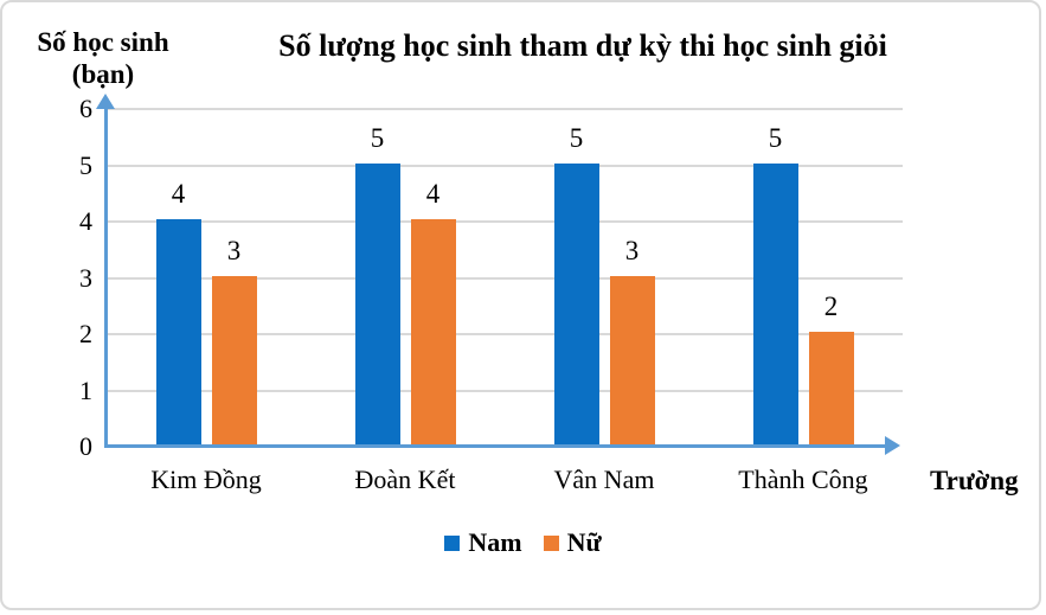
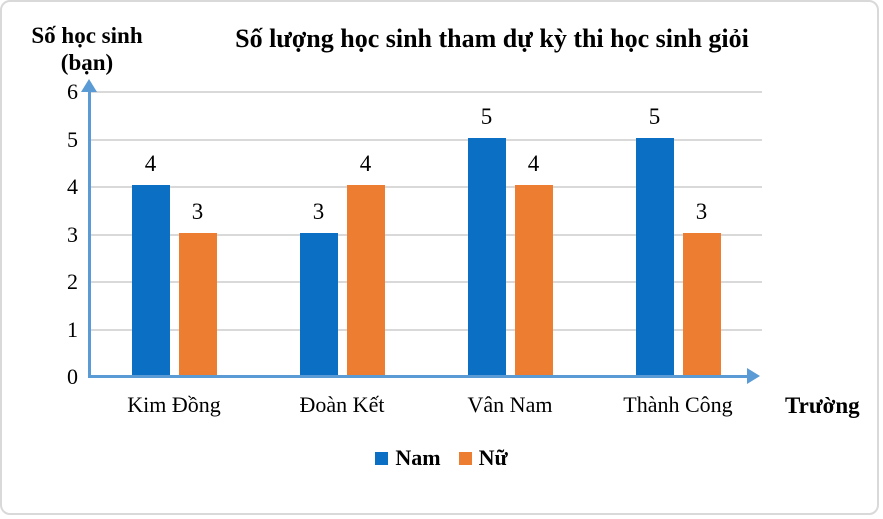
Nam/Đoàn Kết: 5 -> 3
Nữ/Vân Nam: 3 -> 4
Nữ/Thành Công: 2 -> 3
